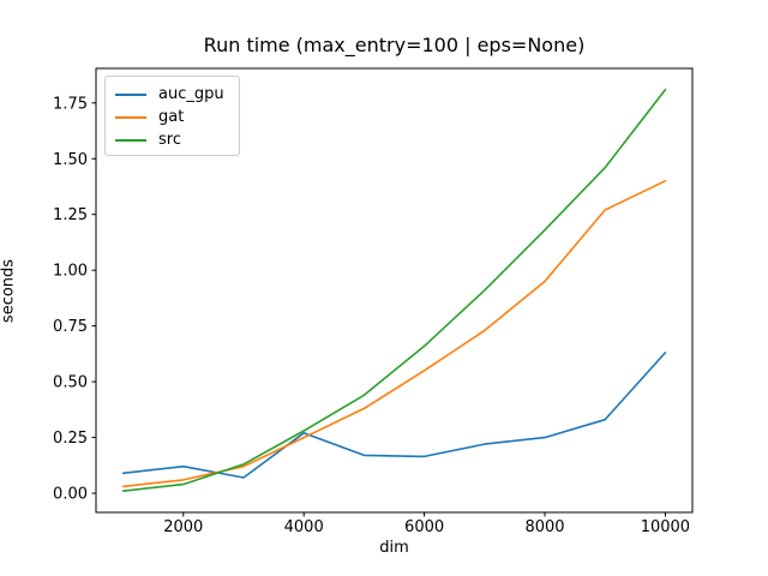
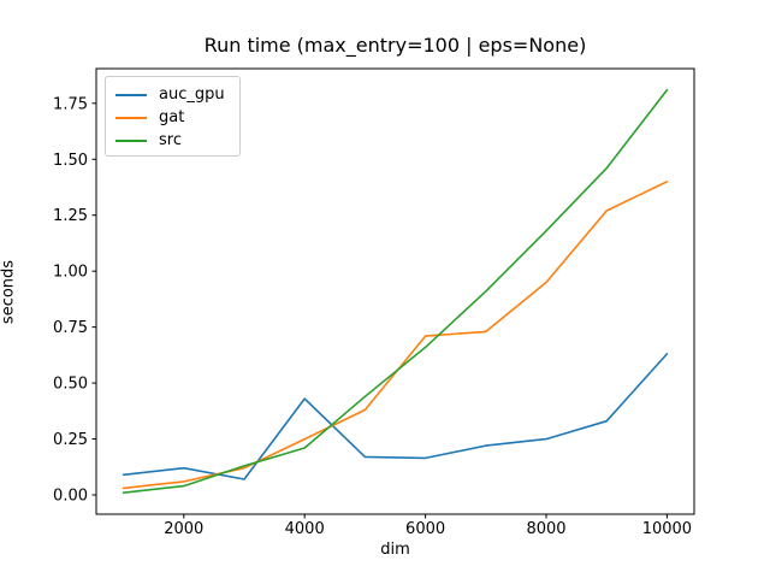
auc_gpu/4000: 0.27 -> 0.43
src/4000: 0.28 -> 0.21
gat/6000: 0.55 -> 0.71
